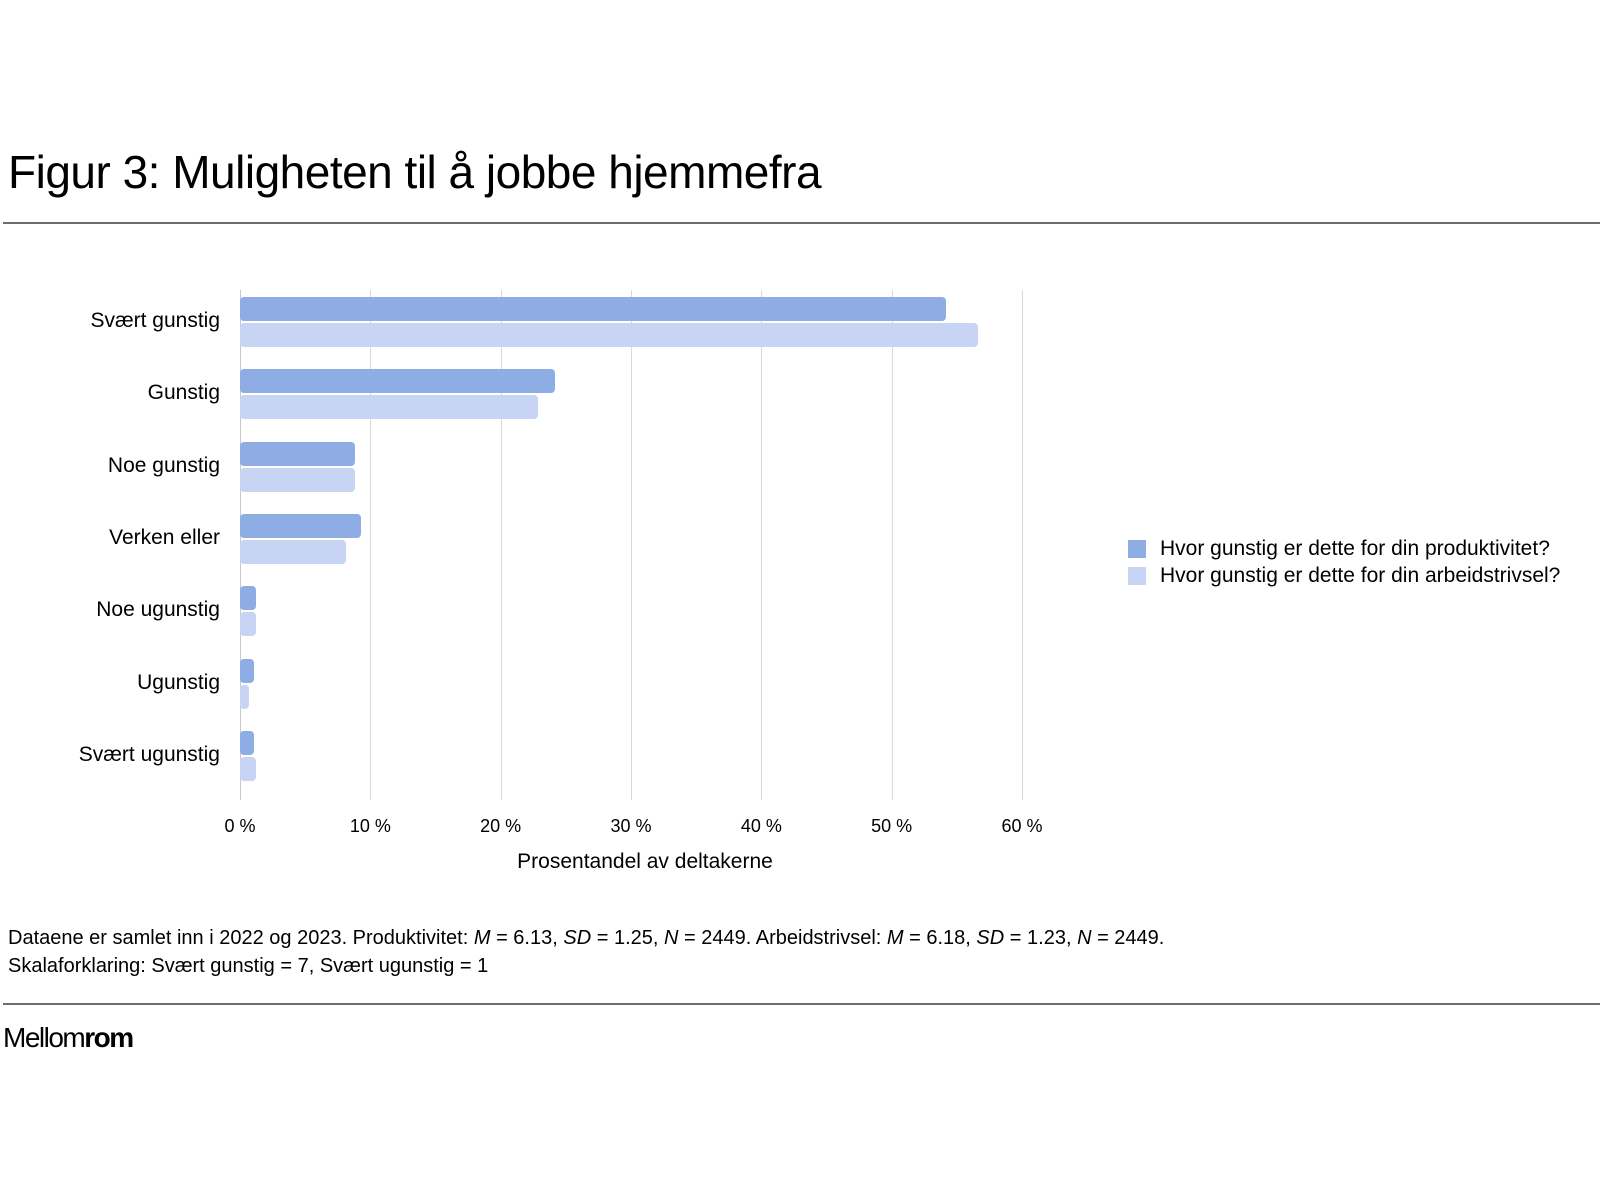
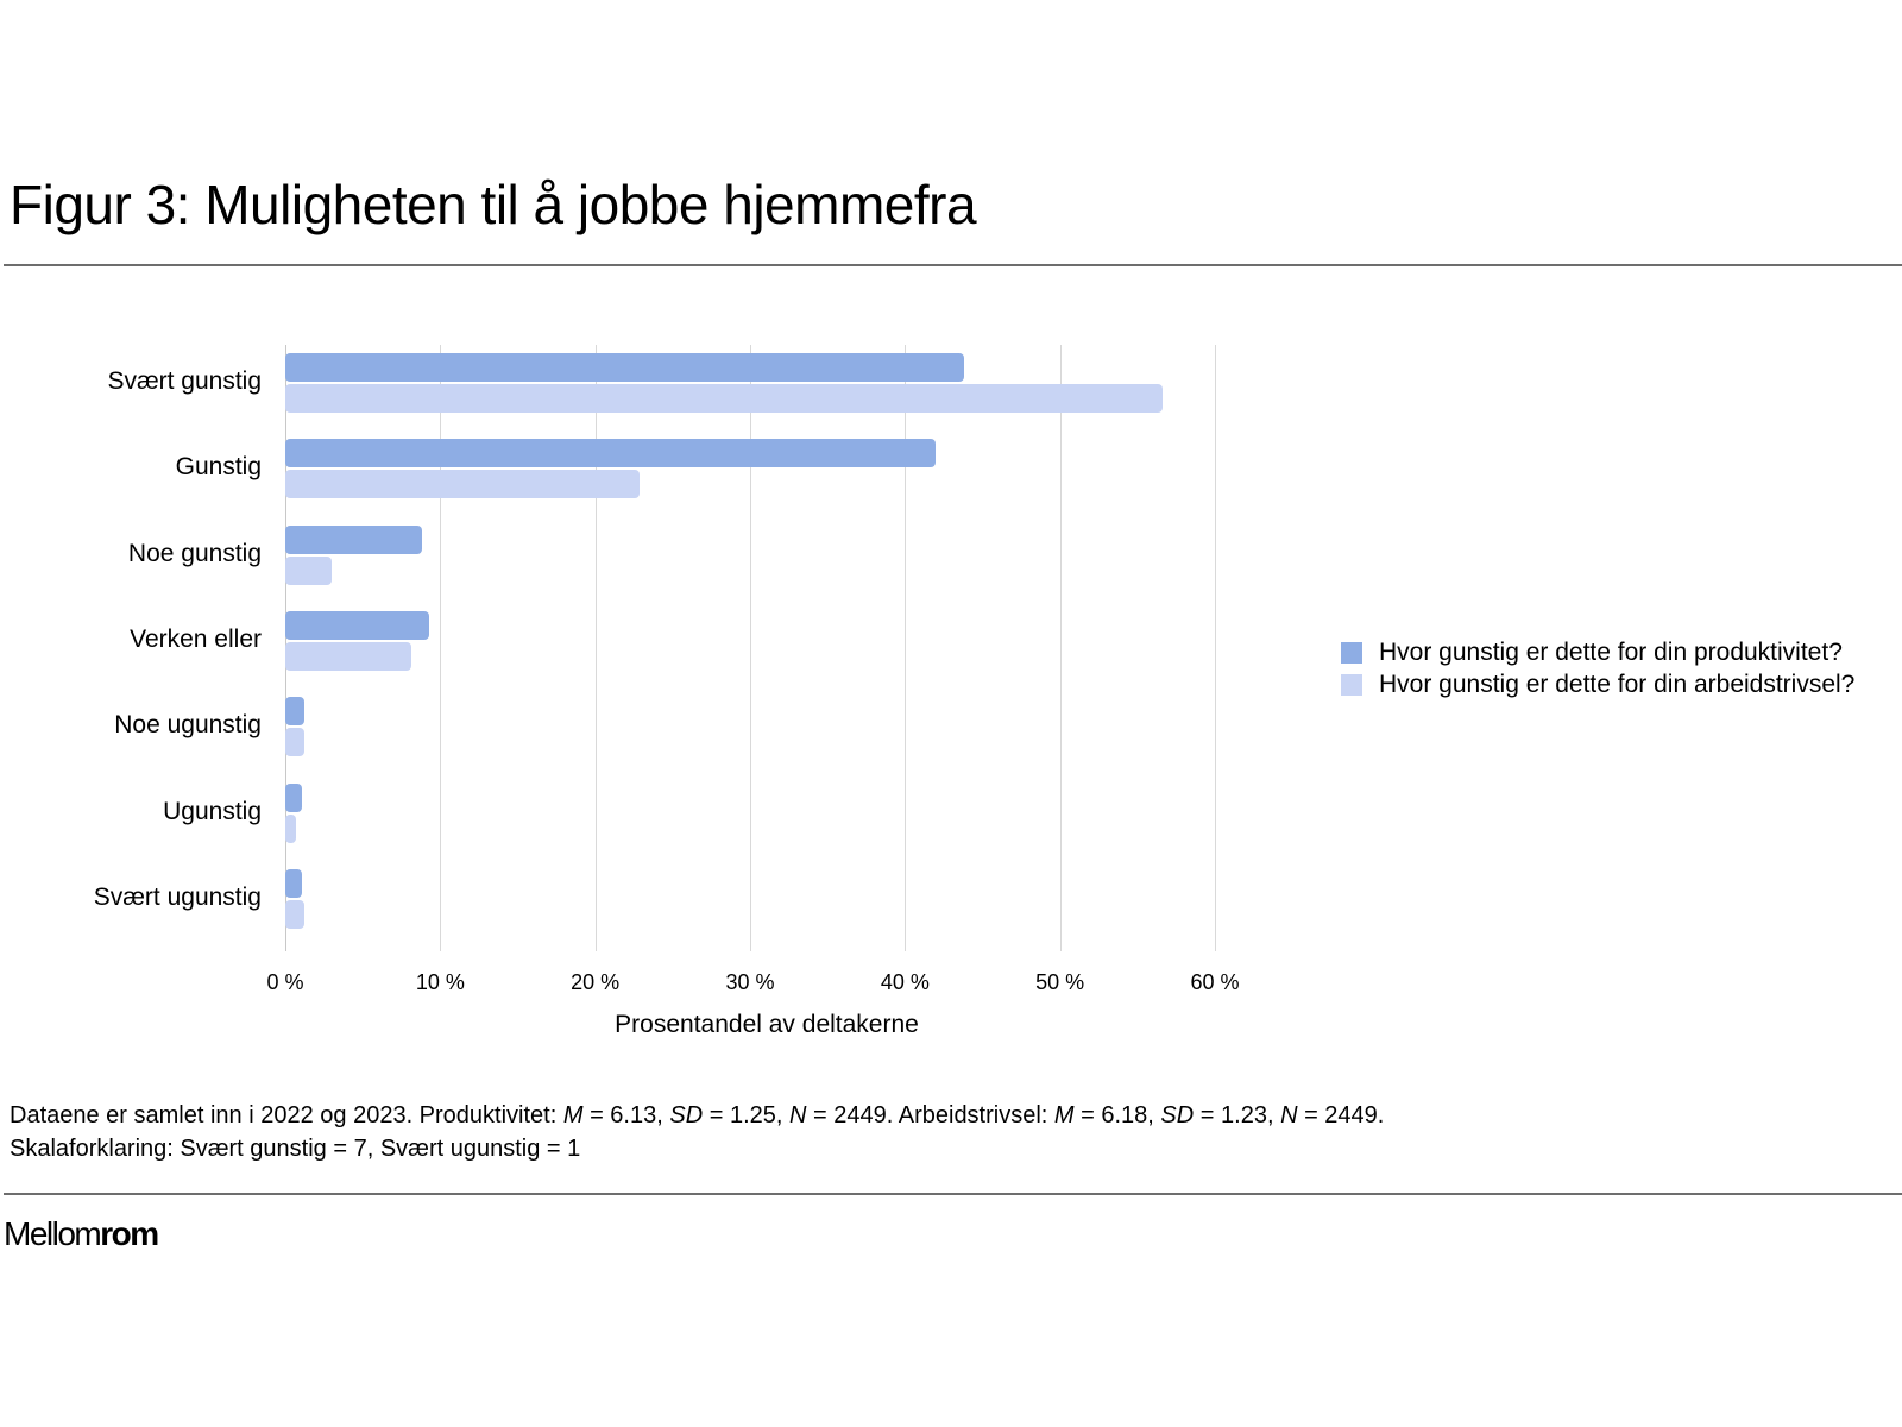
Hvor gunstig er dette for din produktivitet?/Svært gunstig: 54.2% -> 43.8%
Hvor gunstig er dette for din produktivitet?/Gunstig: 24.2% -> 42.0%
Hvor gunstig er dette for din arbeidstrivsel?/Noe gunstig: 8.8% -> 3.0%
